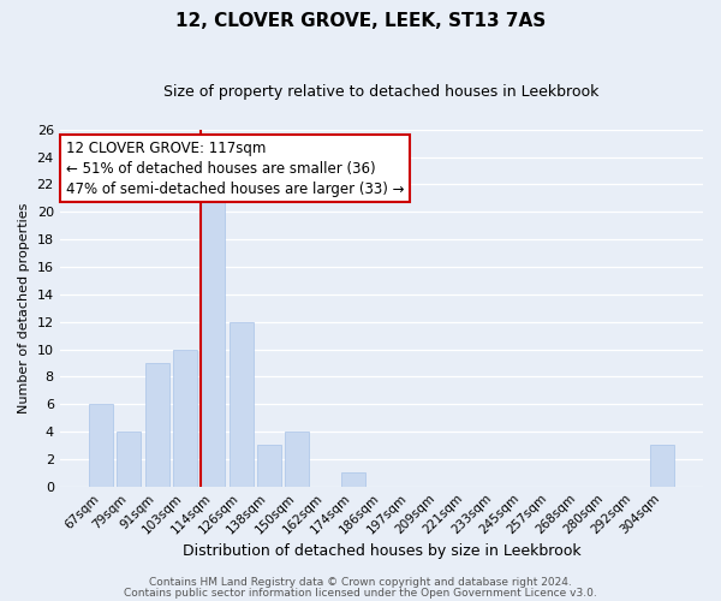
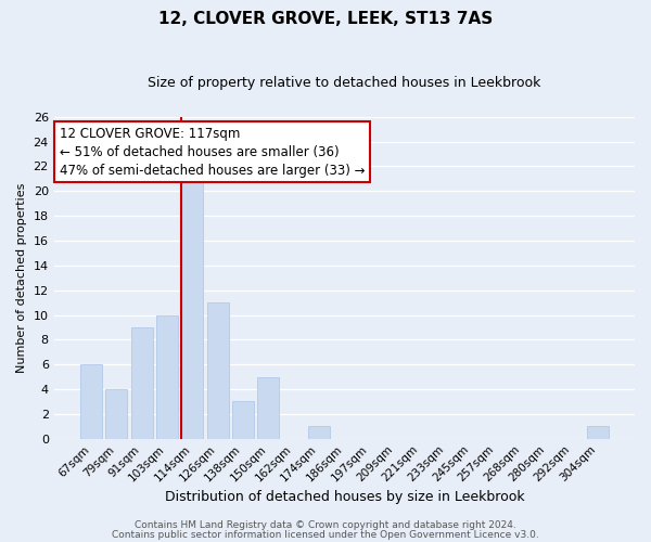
126sqm: 12 -> 11
150sqm: 4 -> 5
304sqm: 3 -> 1
